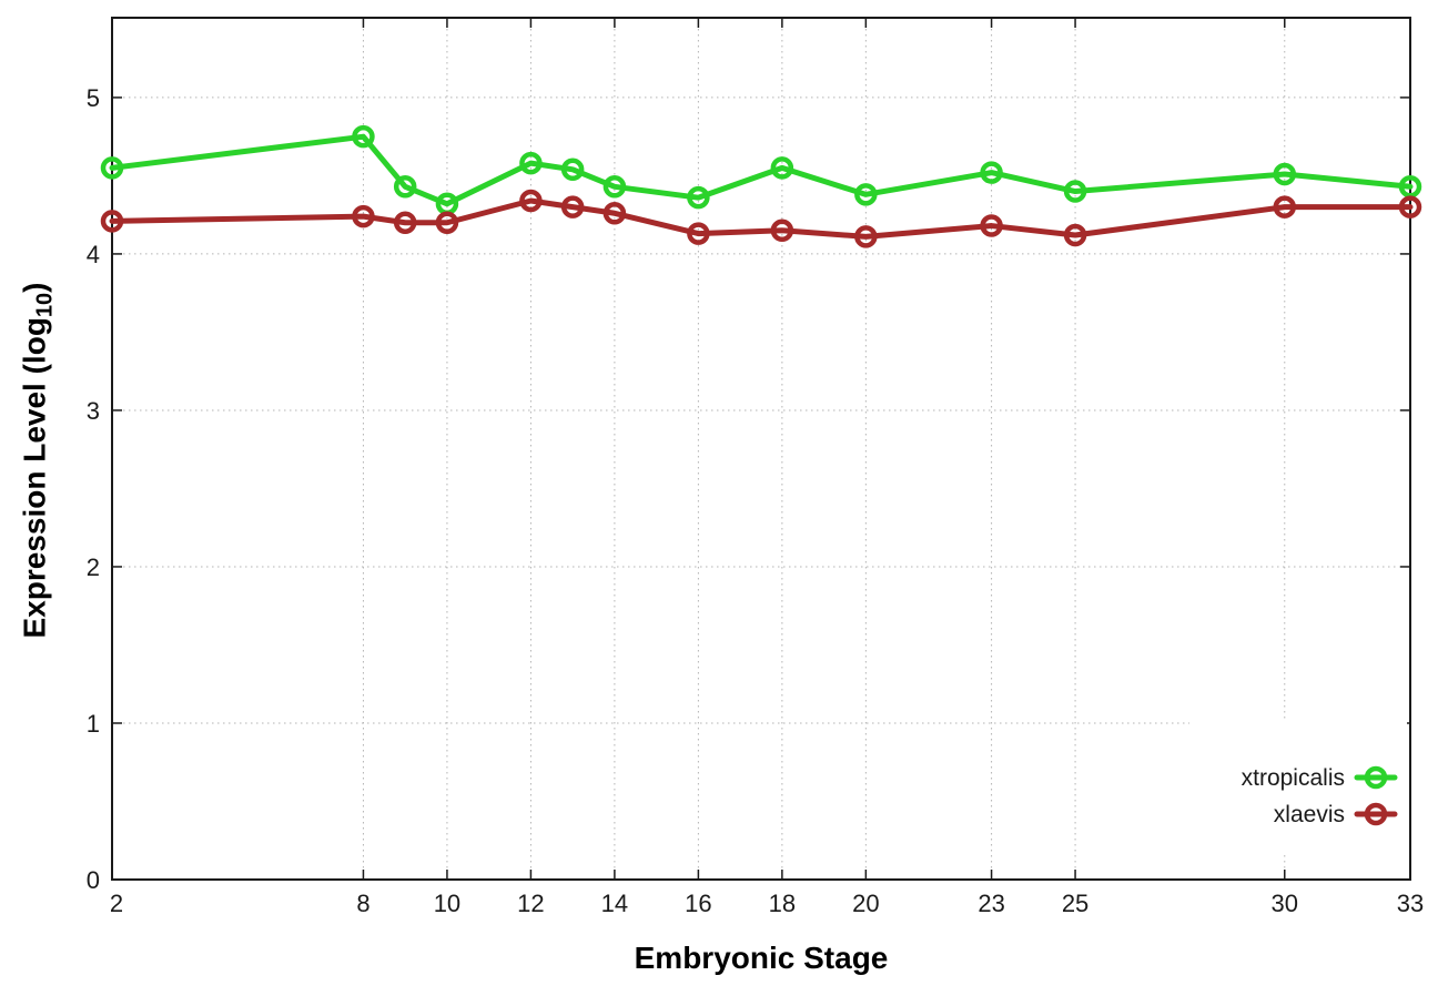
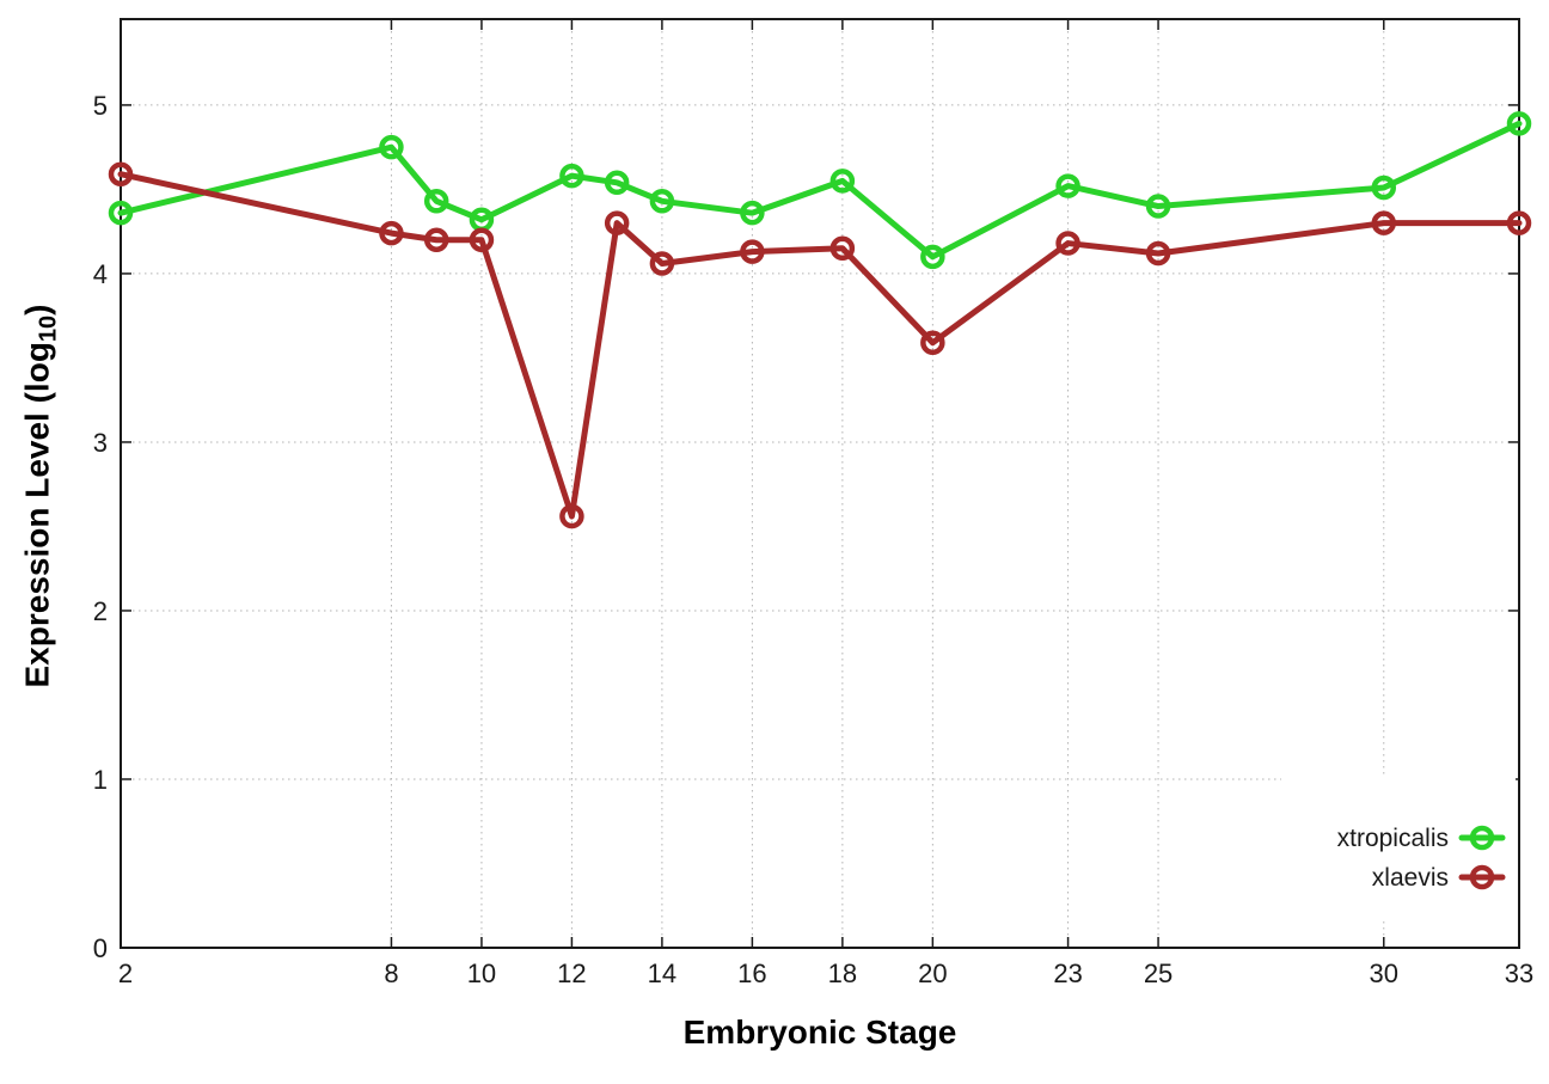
xtropicalis/2: 4.55 -> 4.36
xlaevis/2: 4.21 -> 4.59
xlaevis/12: 4.34 -> 2.56
xlaevis/14: 4.26 -> 4.06
xtropicalis/20: 4.38 -> 4.10
xlaevis/20: 4.11 -> 3.59
xtropicalis/33: 4.43 -> 4.89
